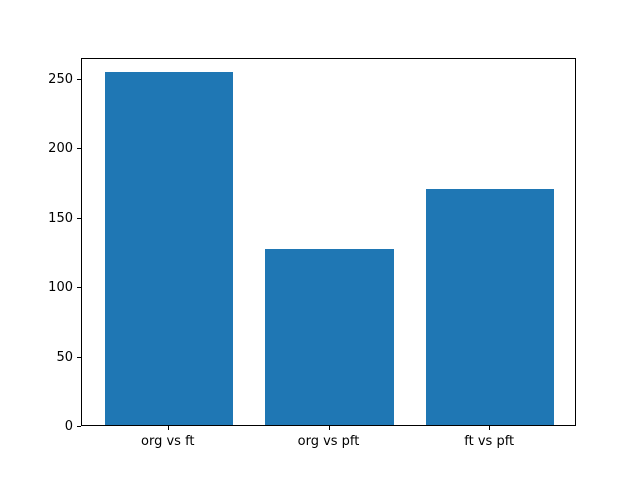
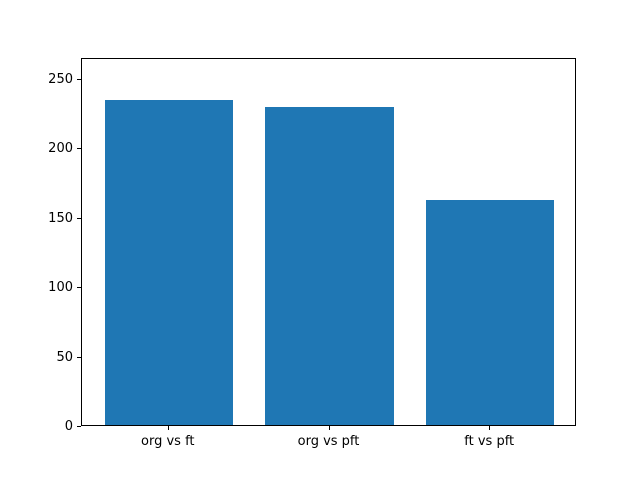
org vs ft: 254 -> 234
org vs pft: 127 -> 229
ft vs pft: 170 -> 162
